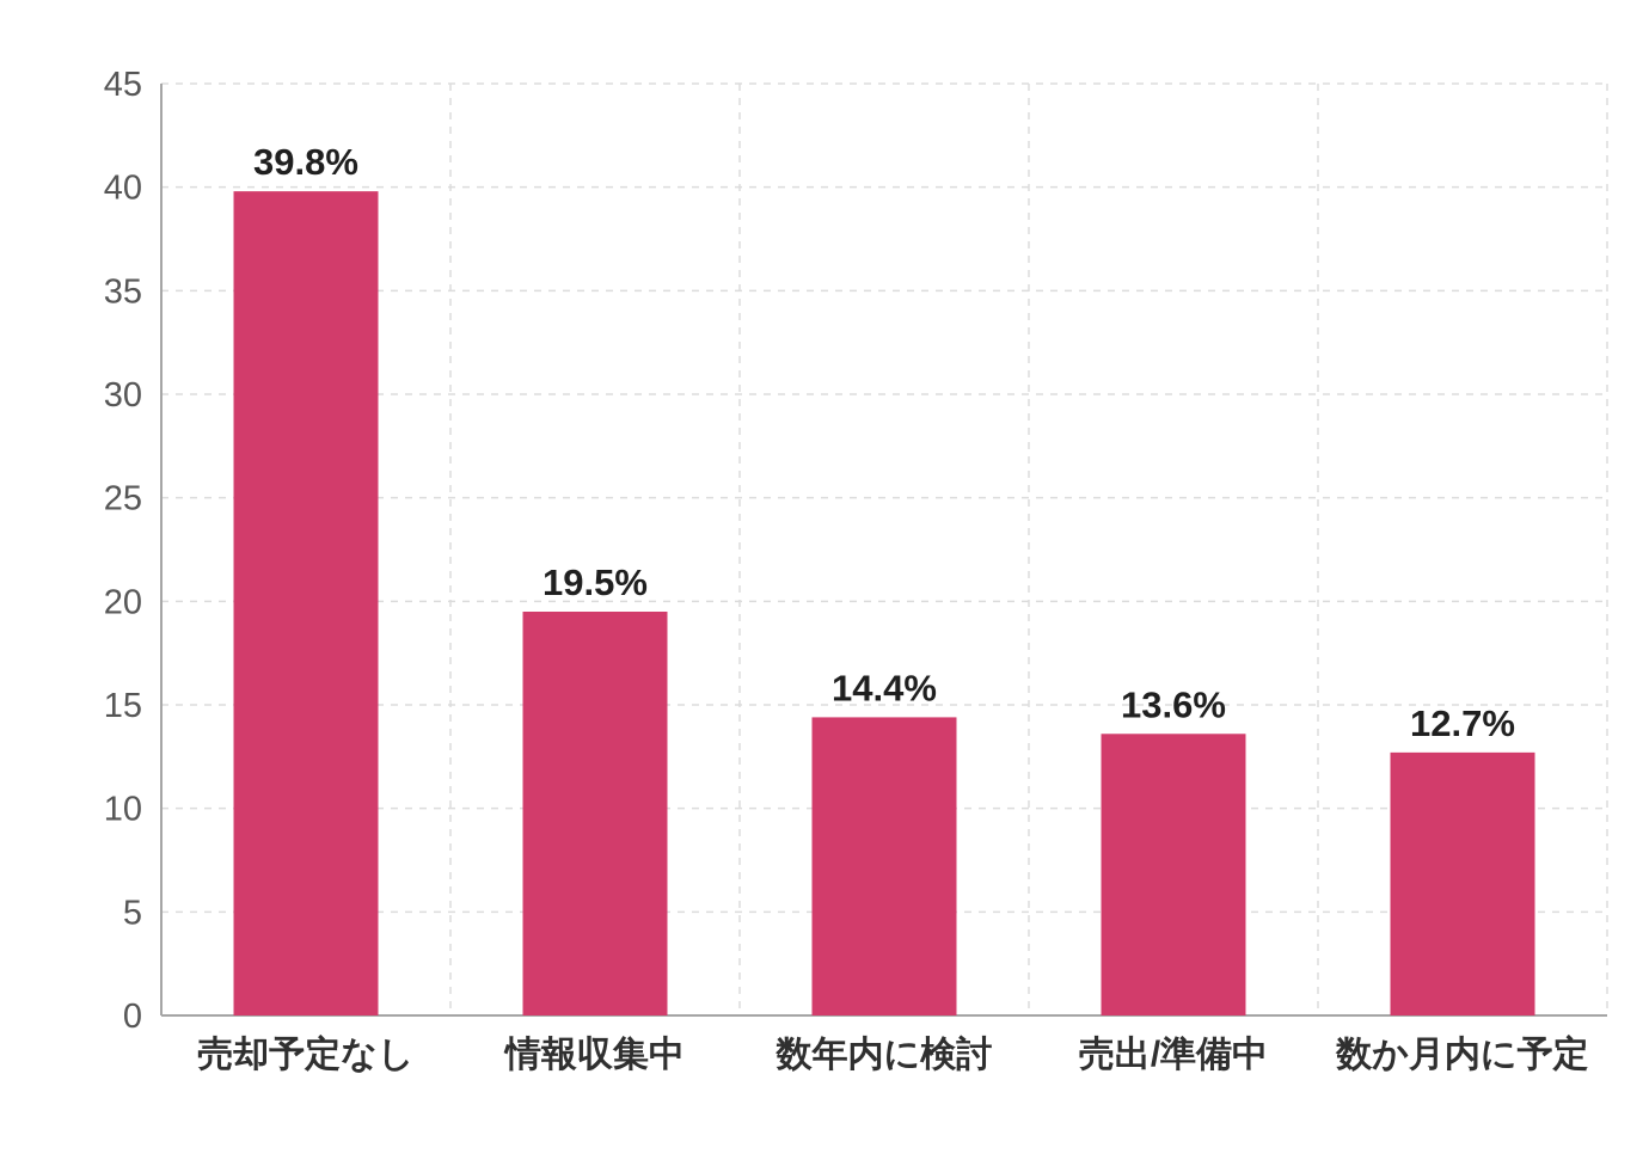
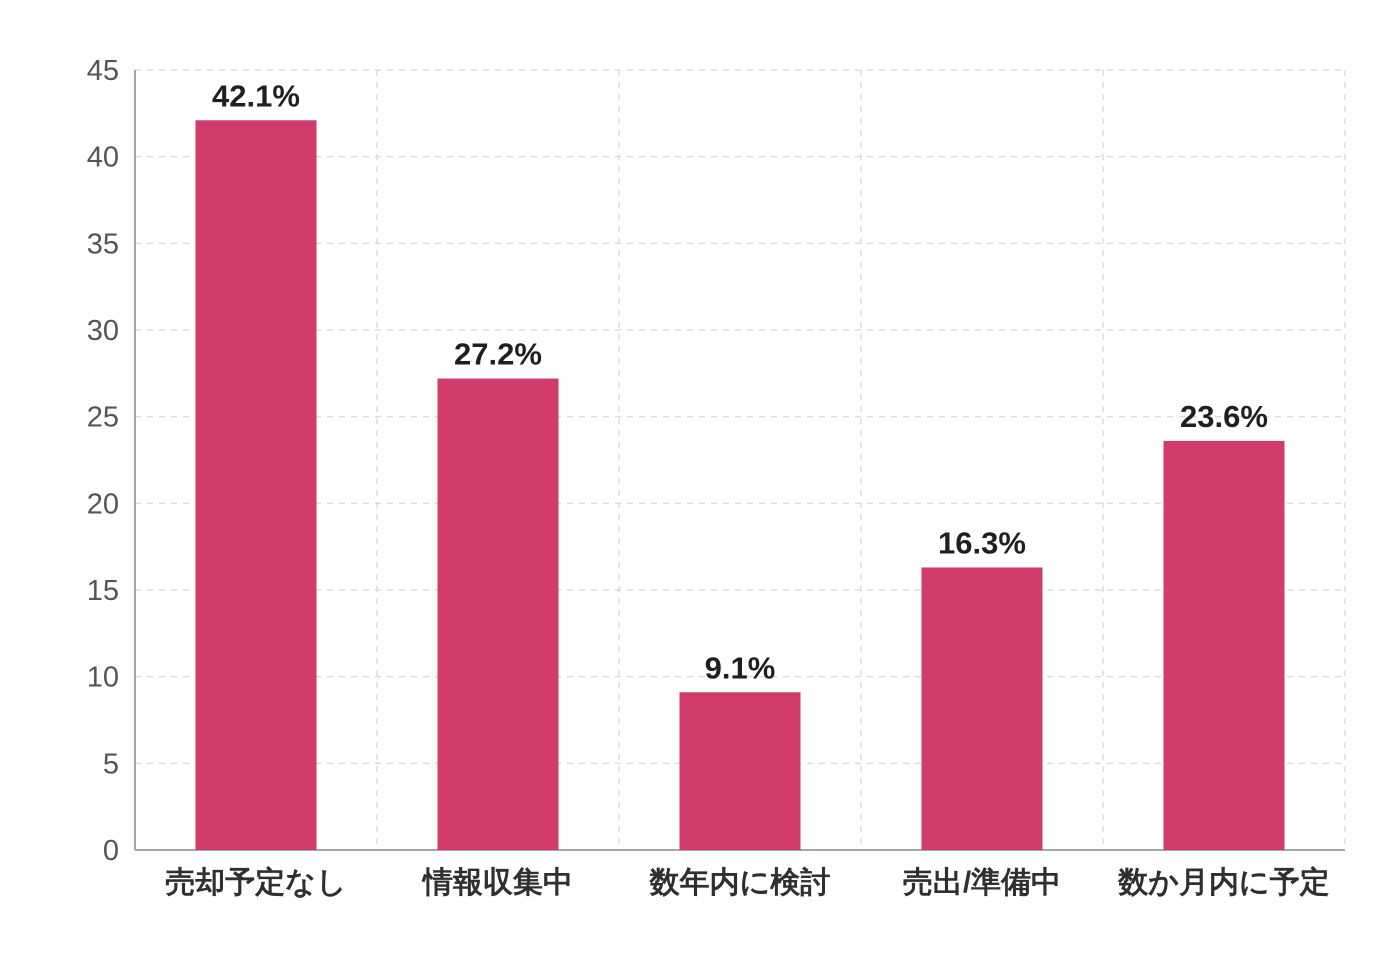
売却予定なし: 39.8% -> 42.1%
情報収集中: 19.5% -> 27.2%
数年内に検討: 14.4% -> 9.1%
売出/準備中: 13.6% -> 16.3%
数か月内に予定: 12.7% -> 23.6%
